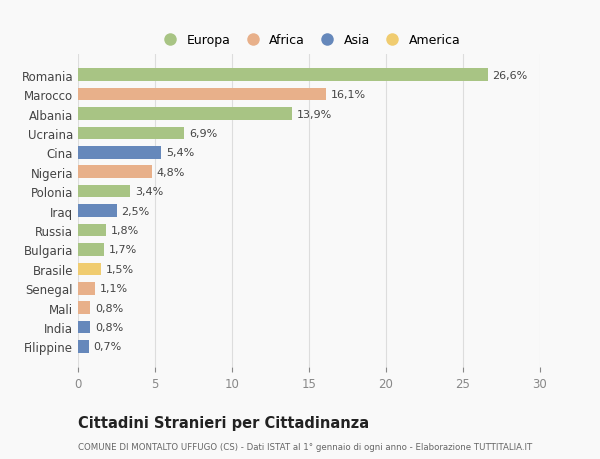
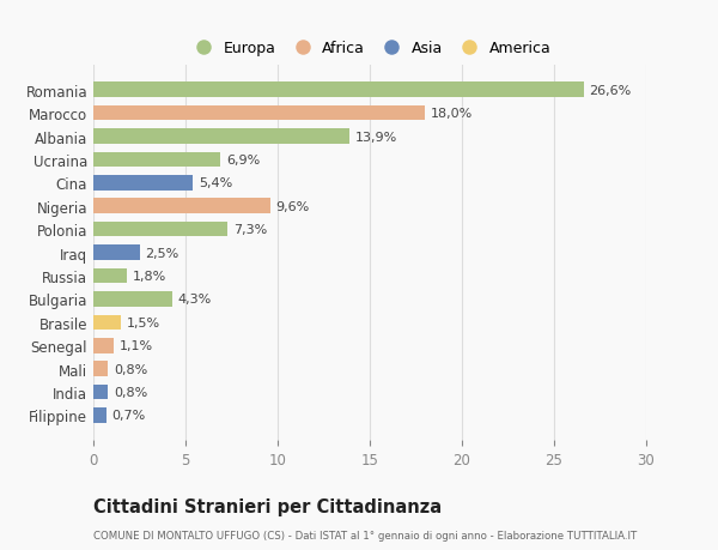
Marocco: 16,1% -> 18,0%
Nigeria: 4,8% -> 9,6%
Polonia: 3,4% -> 7,3%
Bulgaria: 1,7% -> 4,3%
